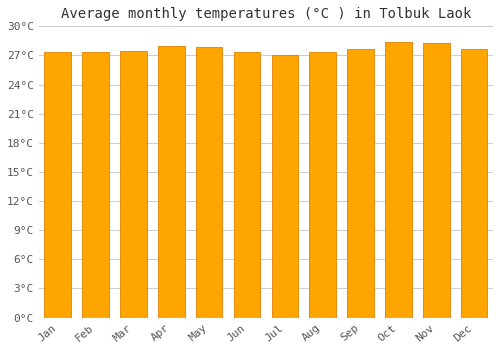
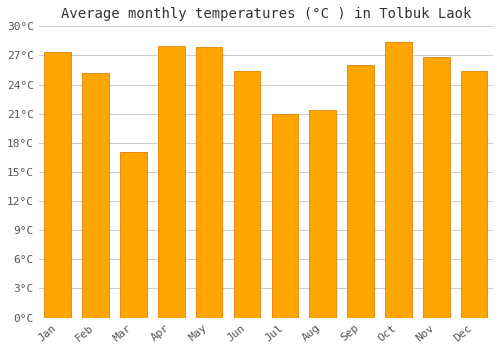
Feb: 27.4°C -> 25.2°C
Mar: 27.5°C -> 17.0°C
Jun: 27.4°C -> 25.4°C
Jul: 27.0°C -> 21.0°C
Aug: 27.3°C -> 21.4°C
Sep: 27.7°C -> 26.0°C
Nov: 28.3°C -> 26.8°C
Dec: 27.7°C -> 25.4°C
